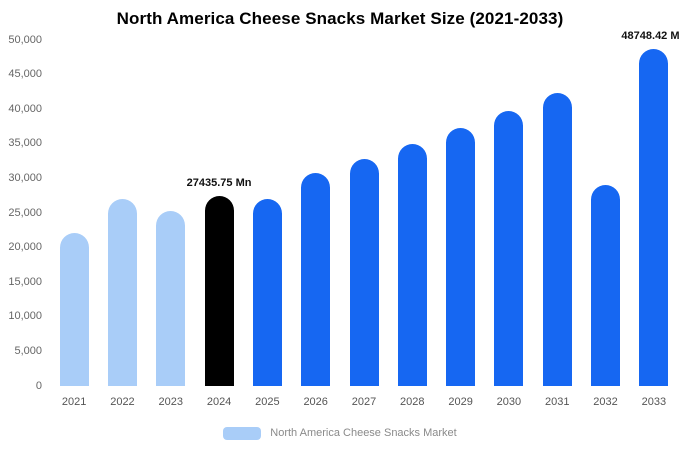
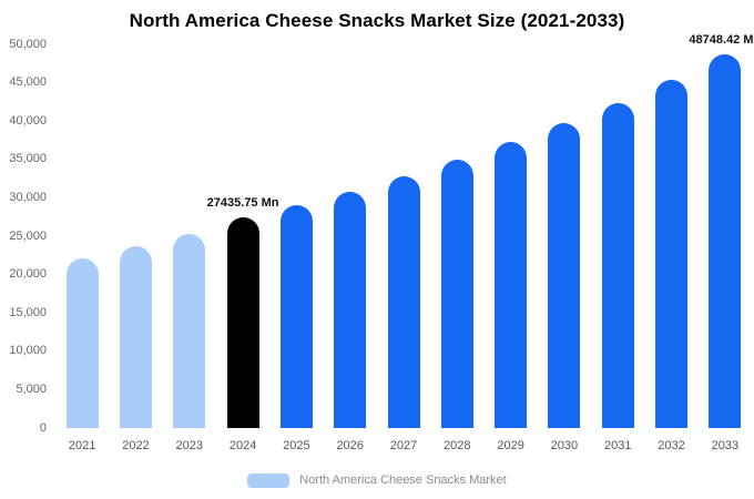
2022: 27000 -> 24000
2025: 27000 -> 29000
2032: 29000 -> 45000
